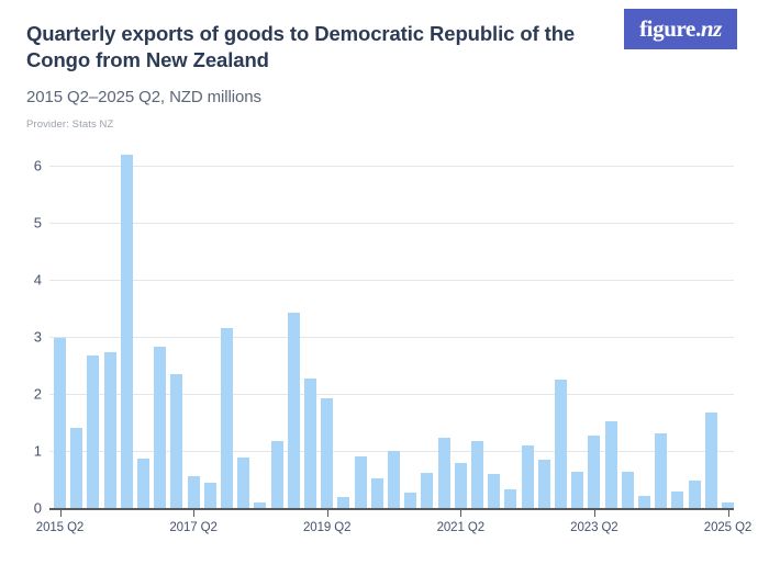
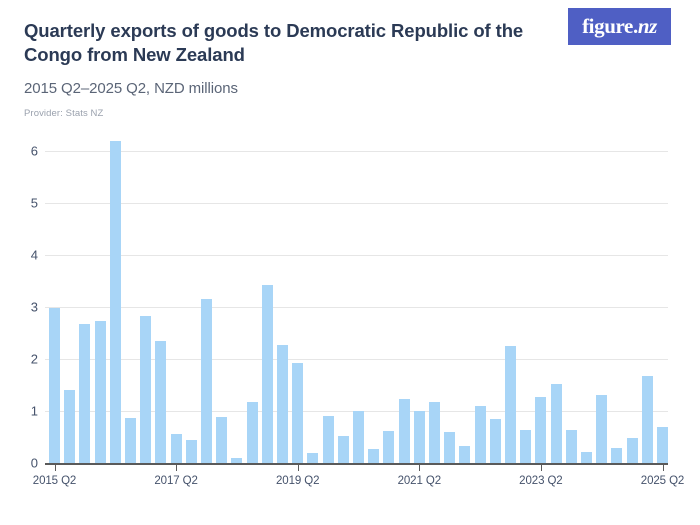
2021 Q2: 0.8 -> 1.0
2025 Q2: 0.1 -> 0.7
